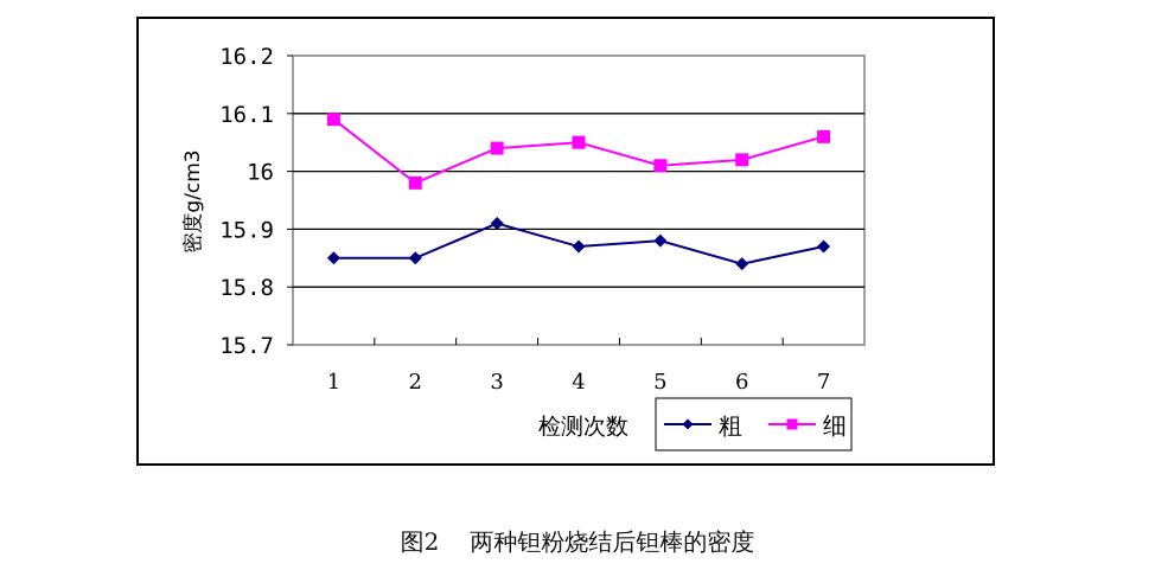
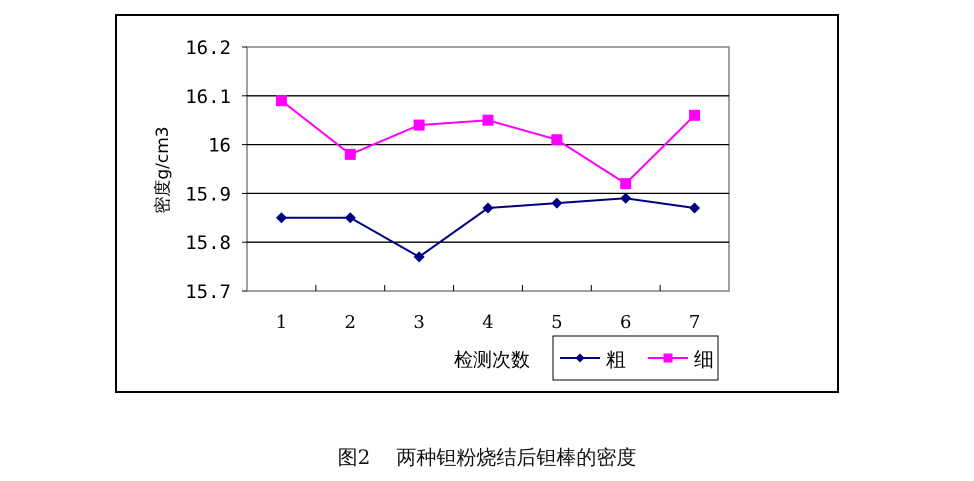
粗/3: 15.91 -> 15.77
粗/6: 15.84 -> 15.89
细/6: 16.02 -> 15.92
